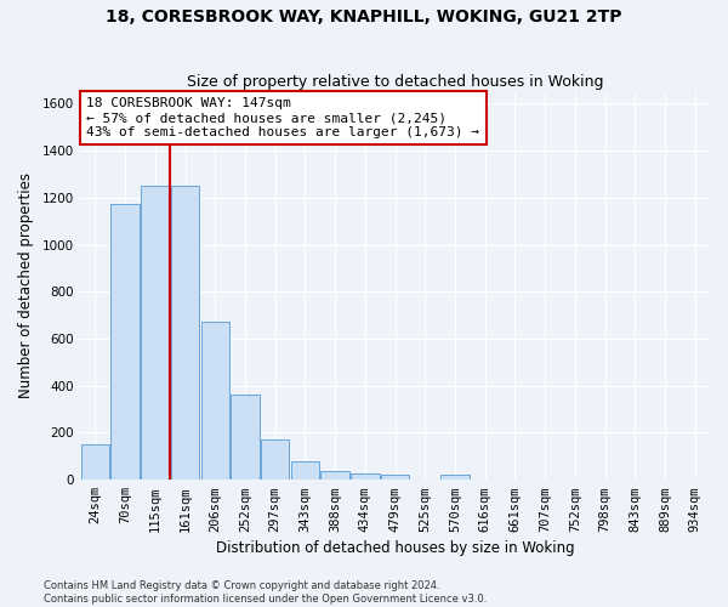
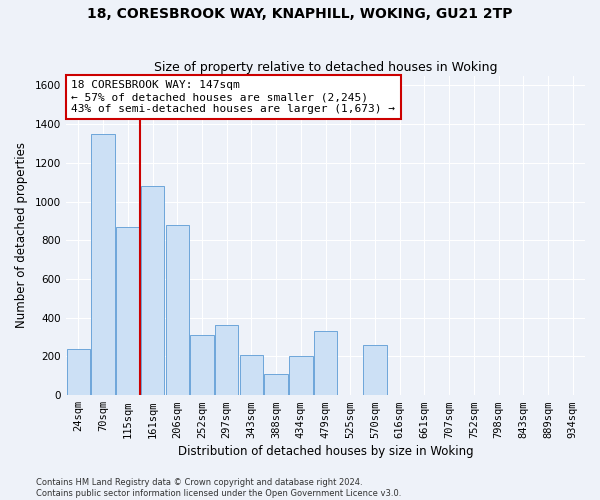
24sqm: 150 -> 240
70sqm: 1180 -> 1350
115sqm: 1250 -> 870
161sqm: 1250 -> 1080
206sqm: 670 -> 880
252sqm: 360 -> 310
297sqm: 170 -> 360
343sqm: 80 -> 210
388sqm: 40 -> 110
434sqm: 20 -> 200
479sqm: 20 -> 330
570sqm: 20 -> 260
